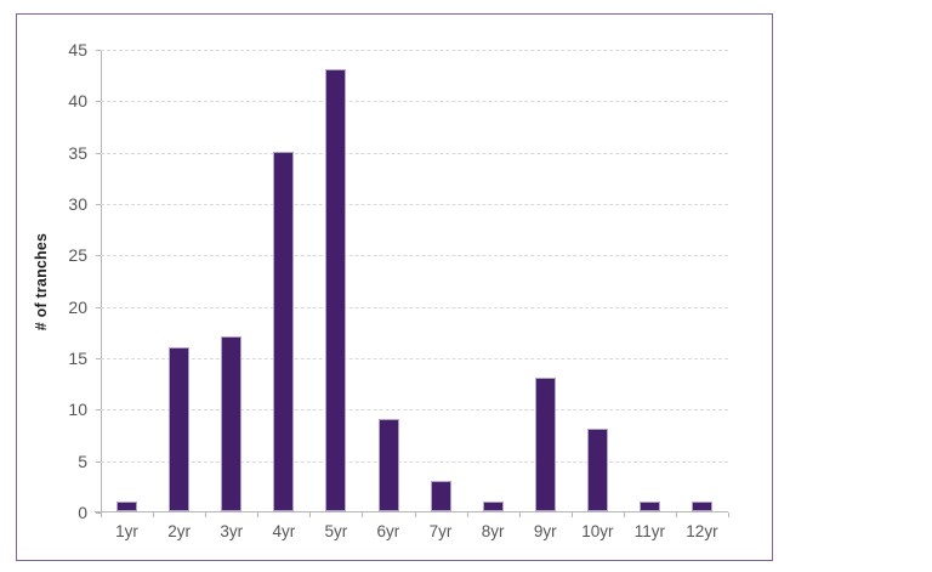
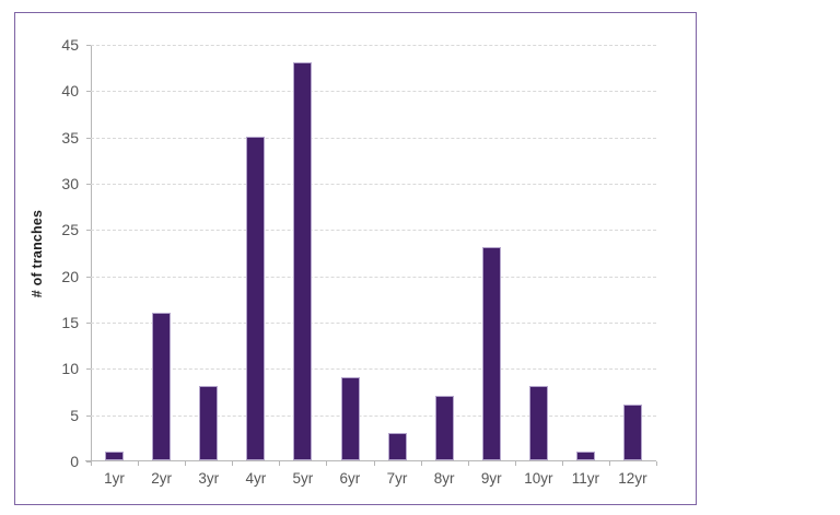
3yr: 17 -> 8
8yr: 1 -> 7
9yr: 13 -> 23
12yr: 1 -> 6
